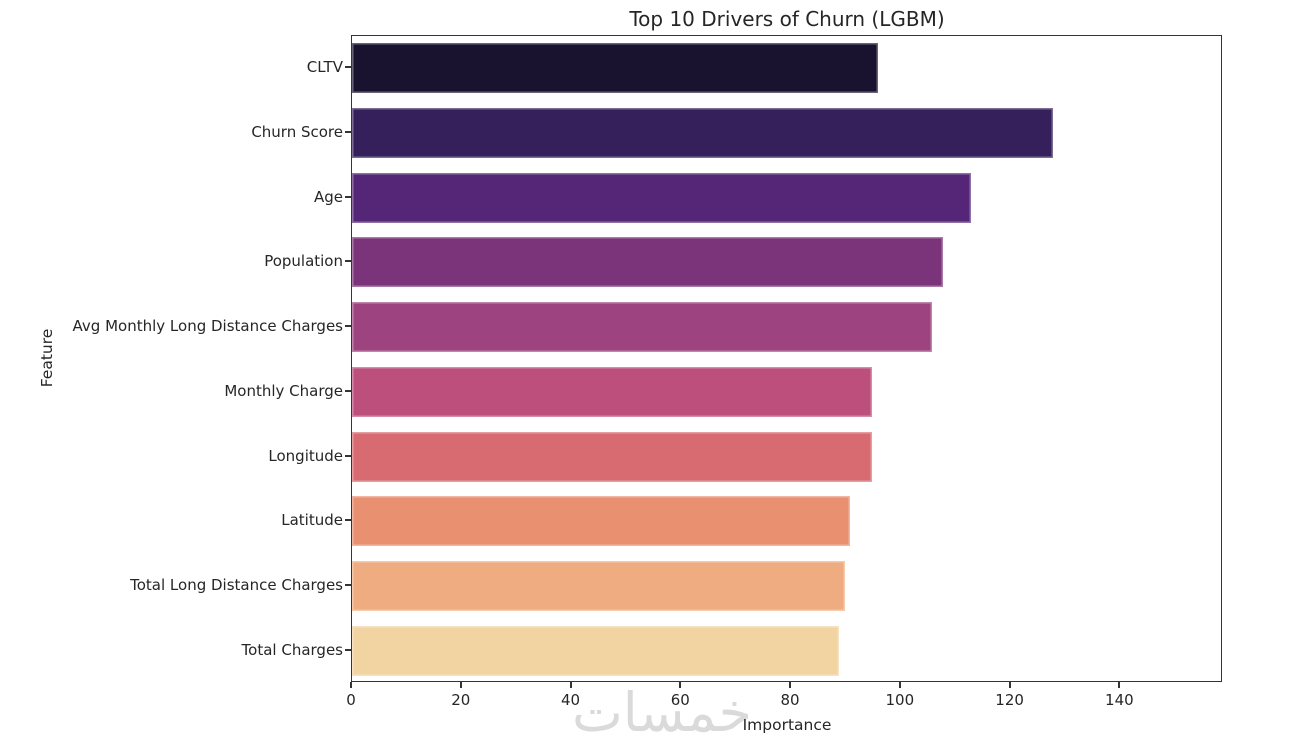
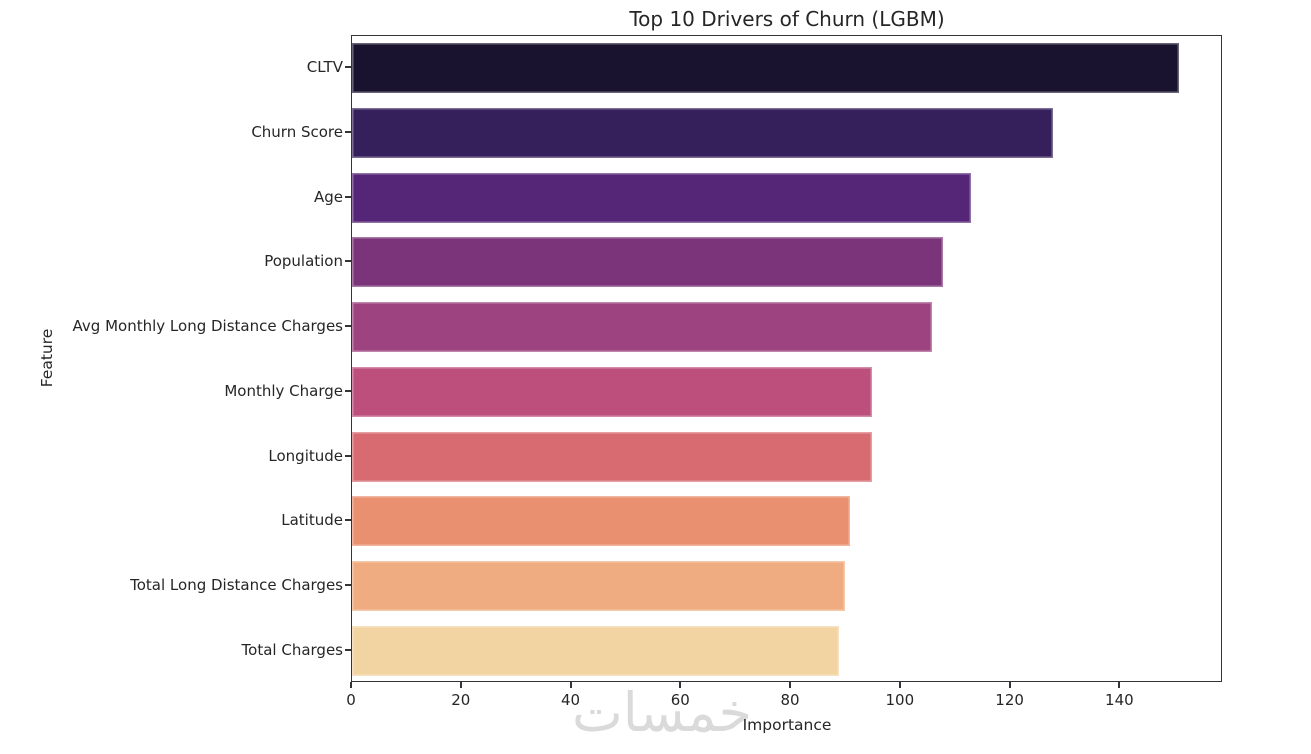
CLTV: 96 -> 151
